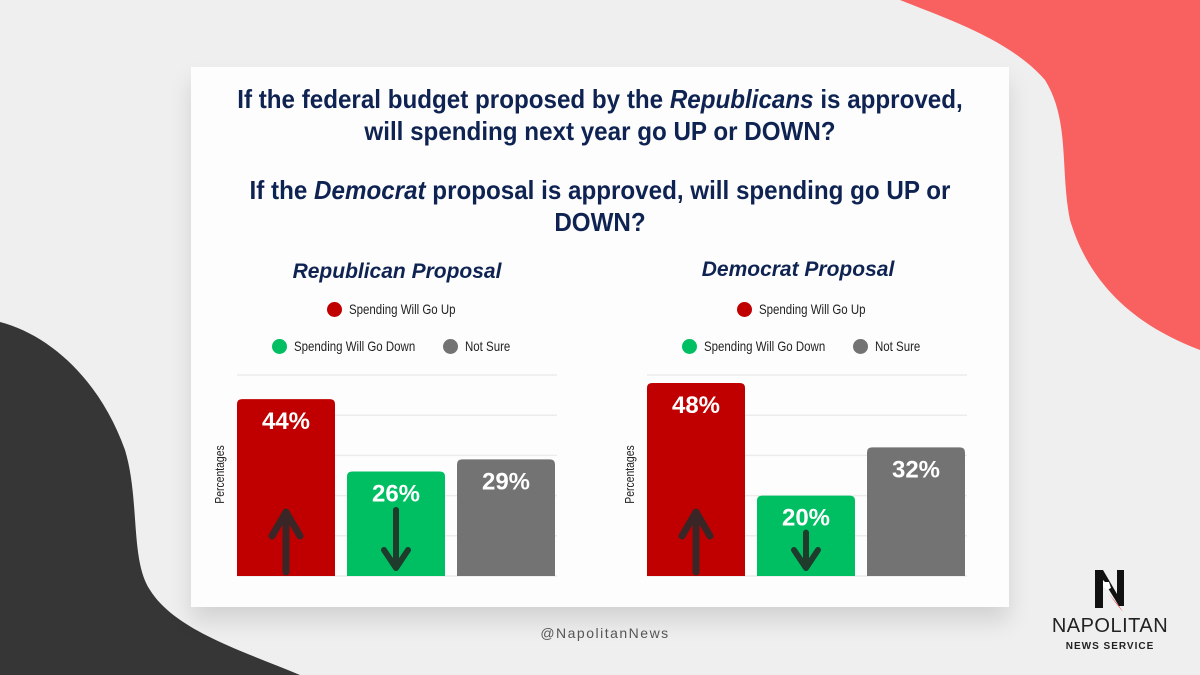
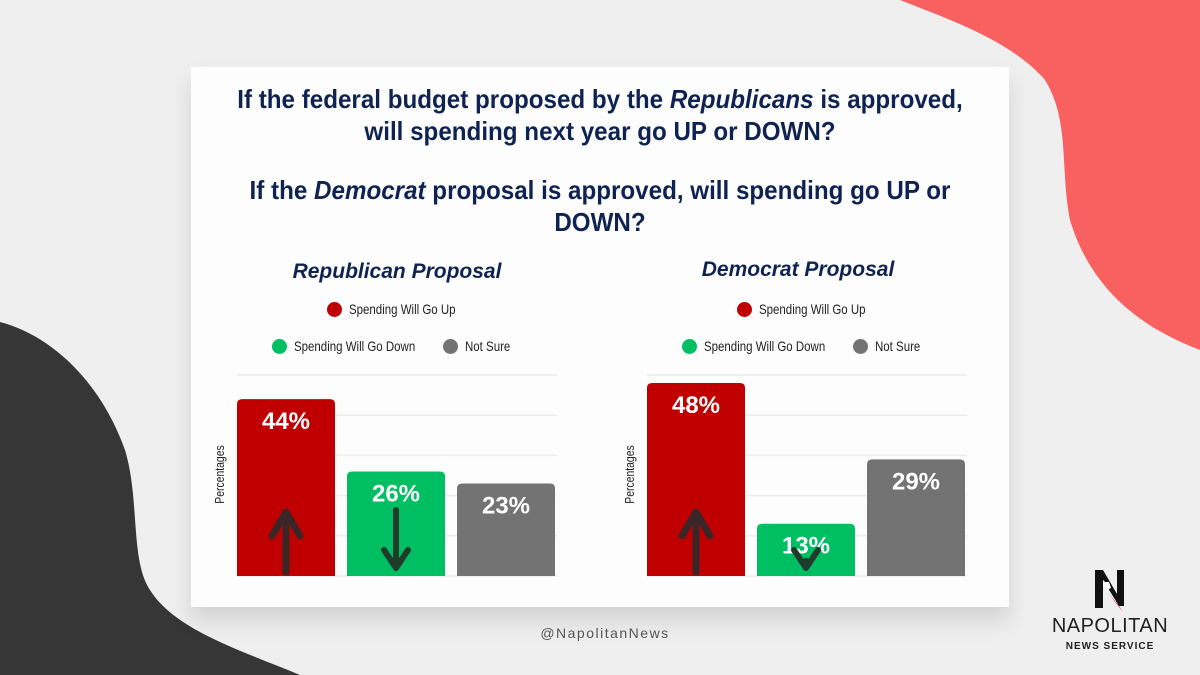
Republican Proposal/Not Sure: 29% -> 23%
Democrat Proposal/Spending Will Go Down: 20% -> 13%
Democrat Proposal/Not Sure: 32% -> 29%
